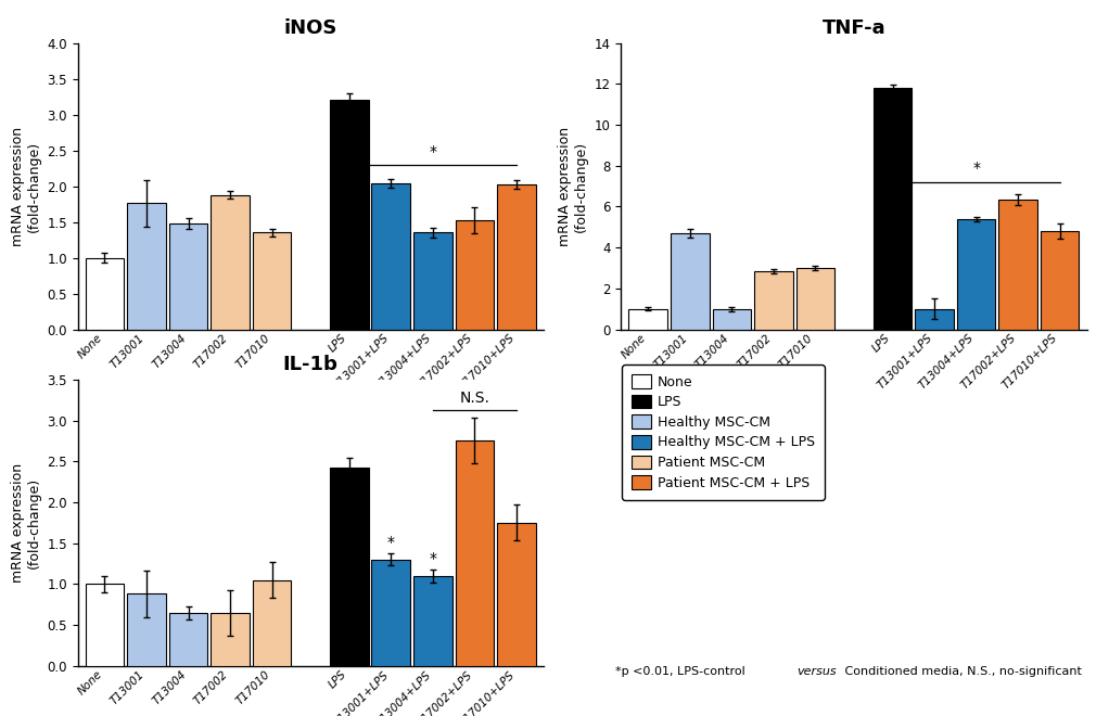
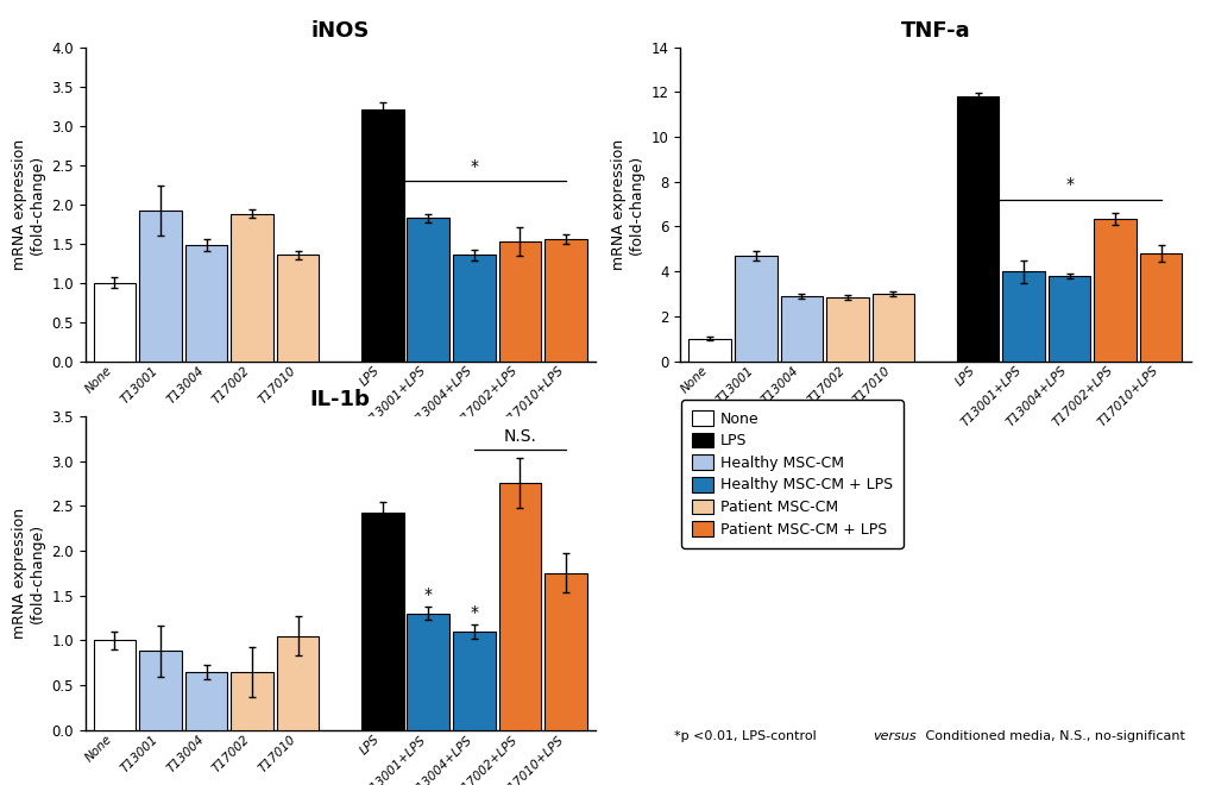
iNOS/T13001: 1.76 -> 1.92
iNOS/T13001+LPS: 2.04 -> 1.82
iNOS/T17010+LPS: 2.02 -> 1.55
TNF-a/T13004: 1.0 -> 2.9
TNF-a/T13001+LPS: 1.0 -> 4.0
TNF-a/T13004+LPS: 5.4 -> 3.8
